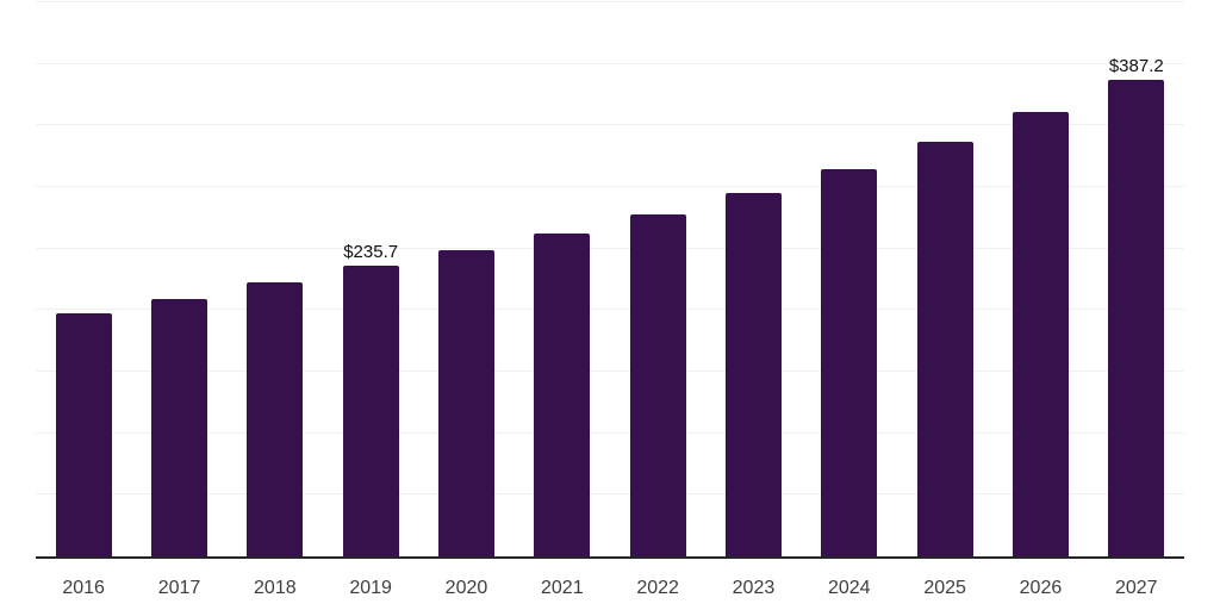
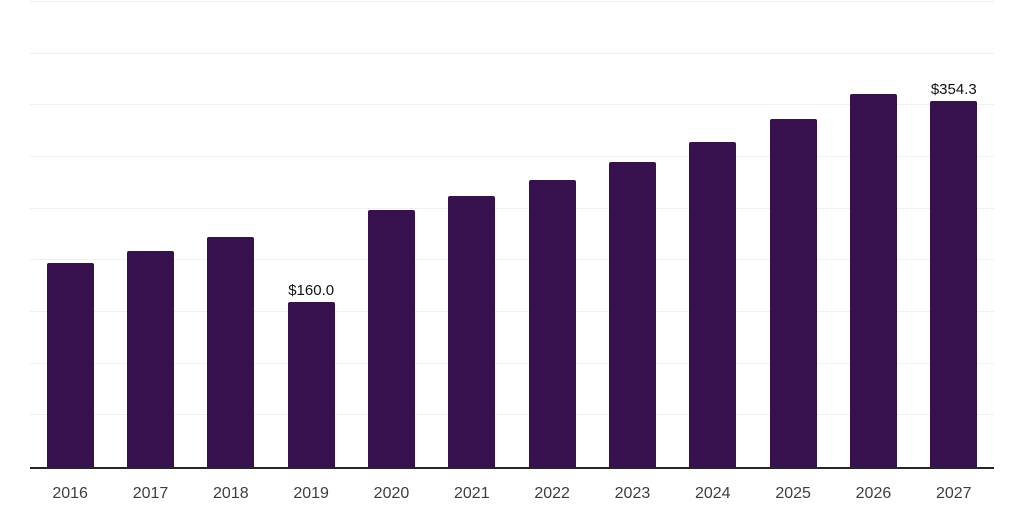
2019: $235.7 -> $160.0
2027: $387.2 -> $354.3
